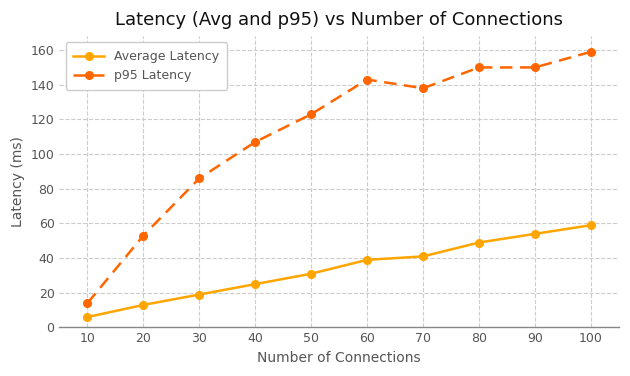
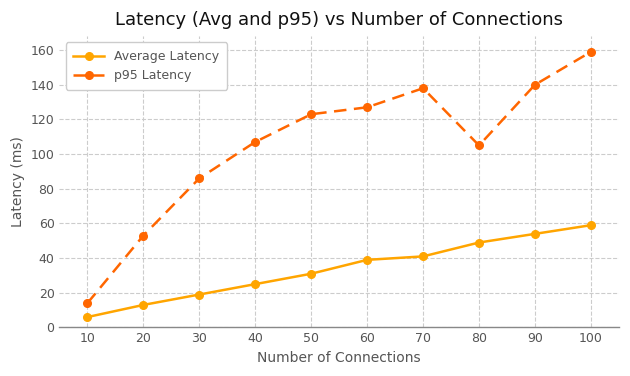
p95 Latency/60: 143 -> 127
p95 Latency/80: 150 -> 105
p95 Latency/90: 150 -> 140
